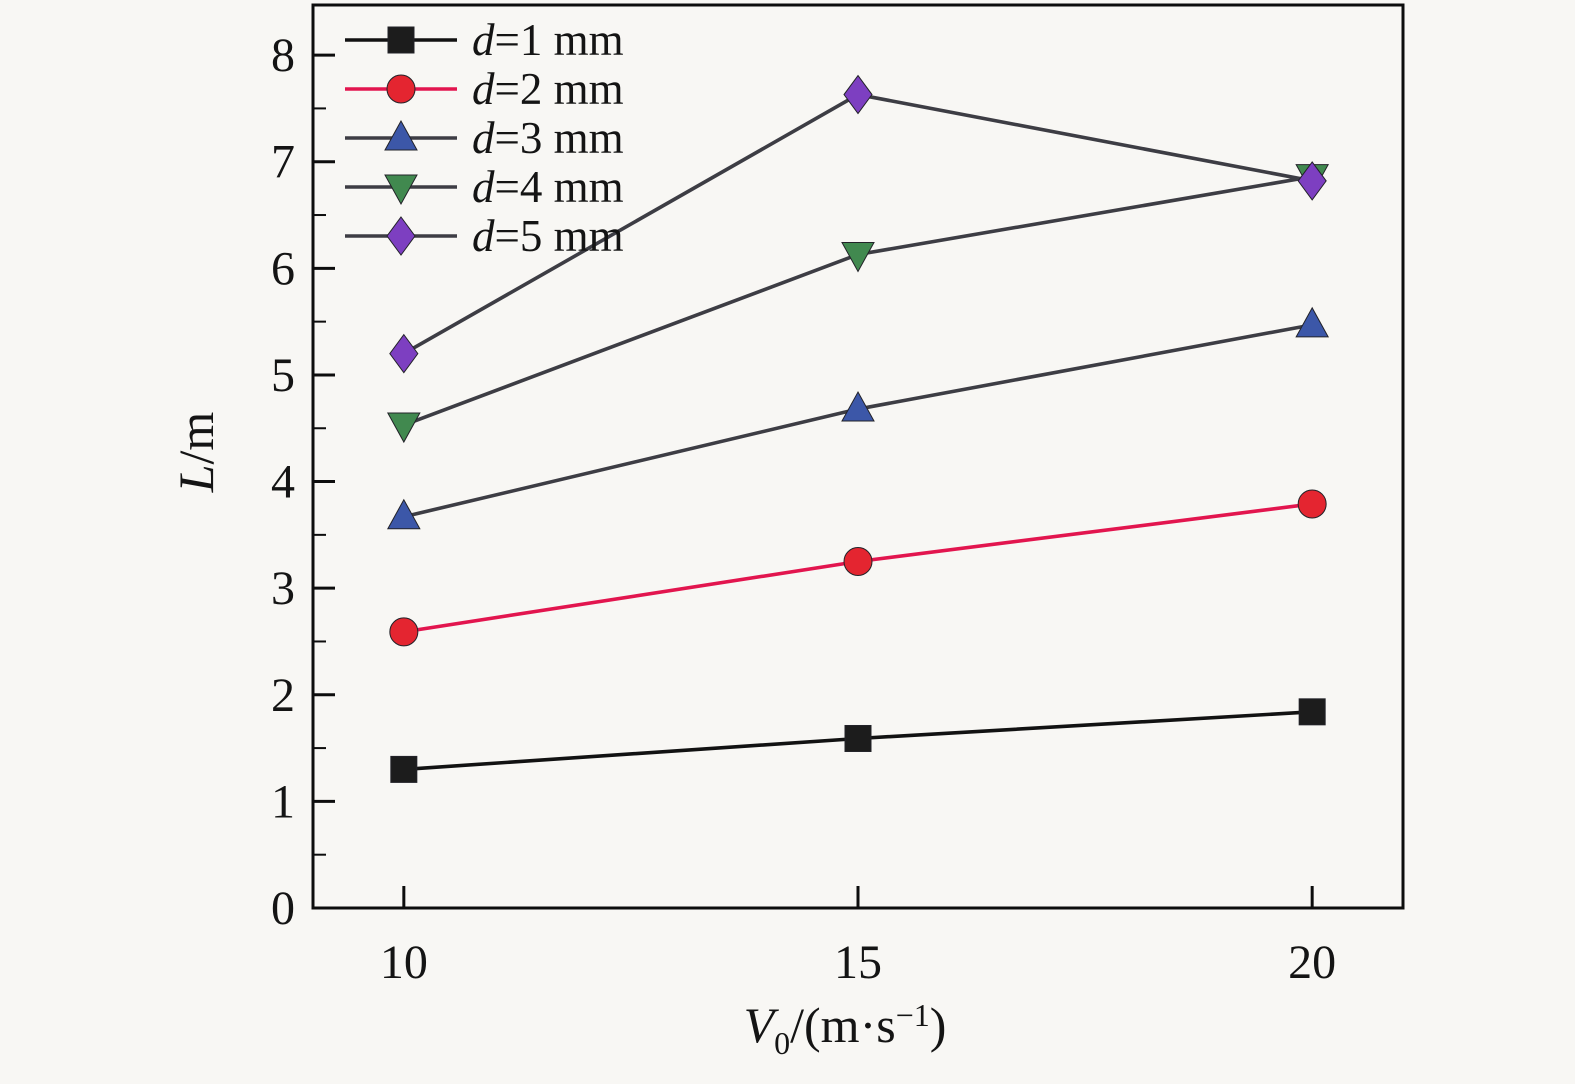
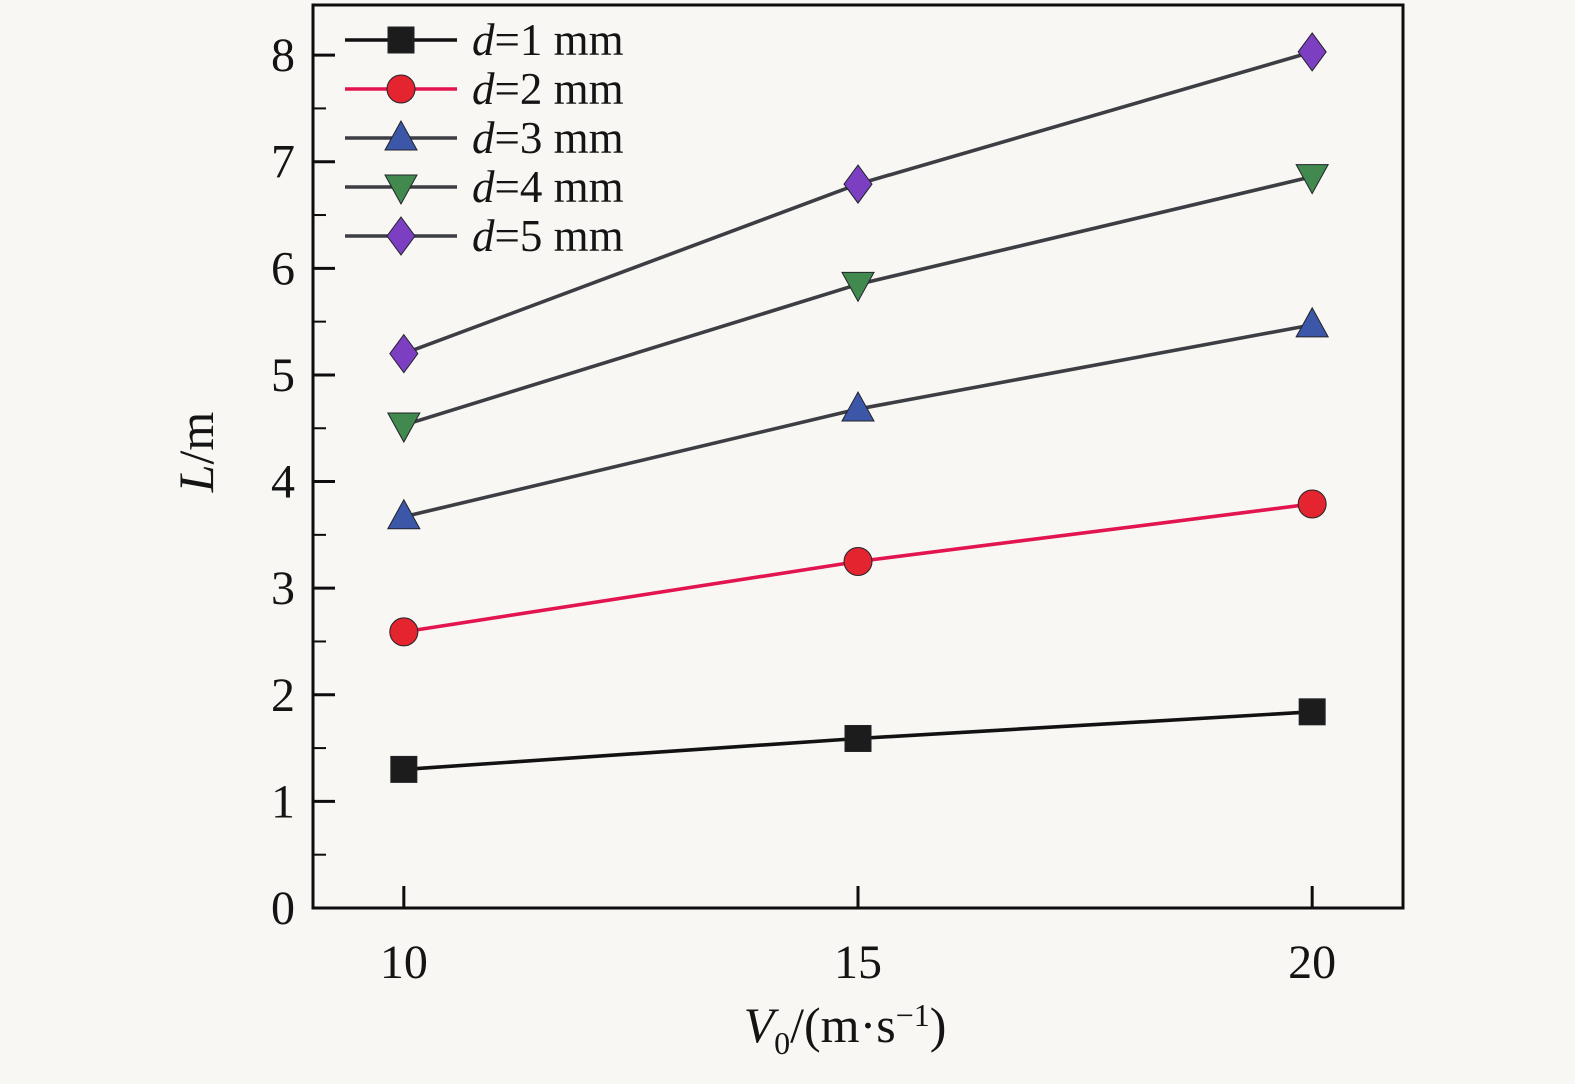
d=4 mm/15: 6.13 -> 5.85
d=5 mm/15: 7.63 -> 6.79
d=5 mm/20: 6.82 -> 8.03
